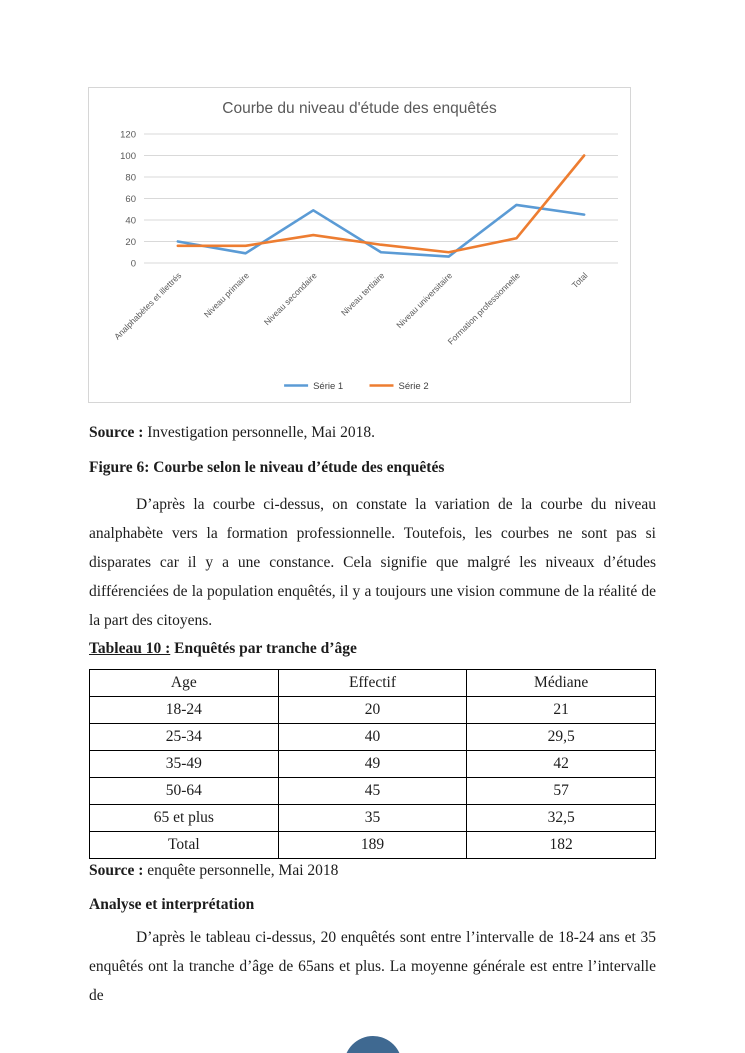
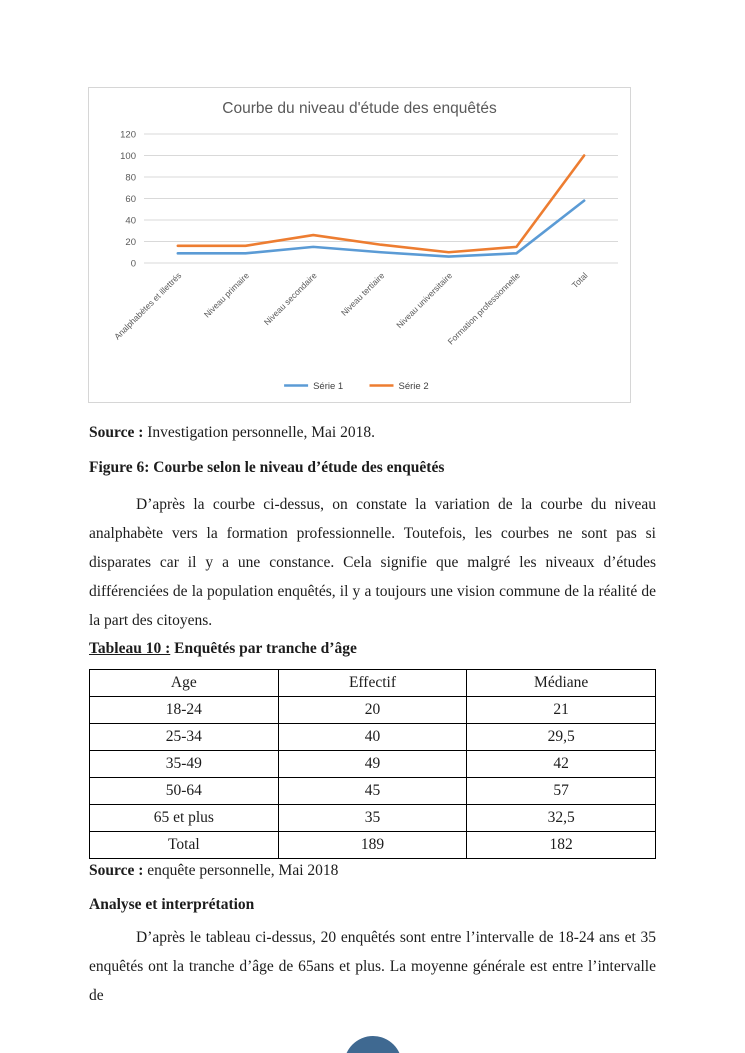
Série 1/Analphabètes et illettrés: 20 -> 9
Série 1/Niveau secondaire: 49 -> 15
Série 1/Formation professionnelle: 54 -> 9
Série 2/Formation professionnelle: 23 -> 15
Série 1/Total: 45 -> 58
